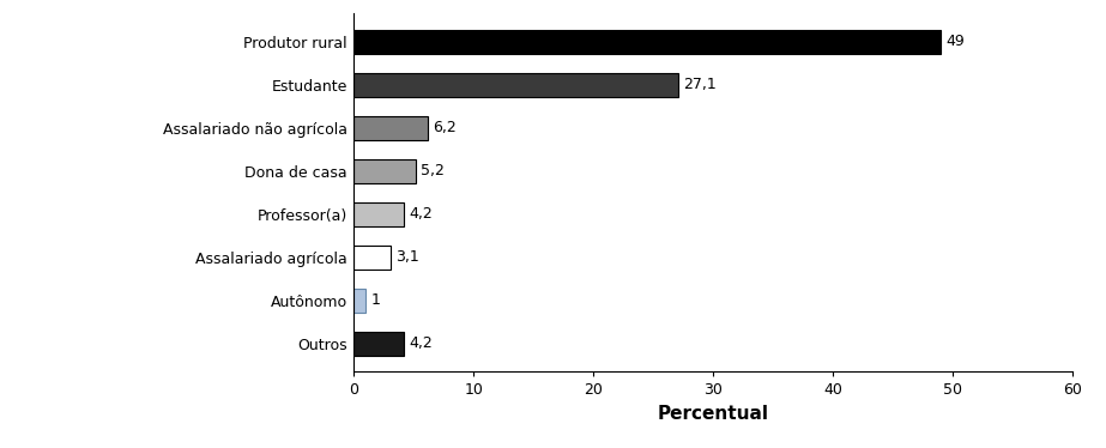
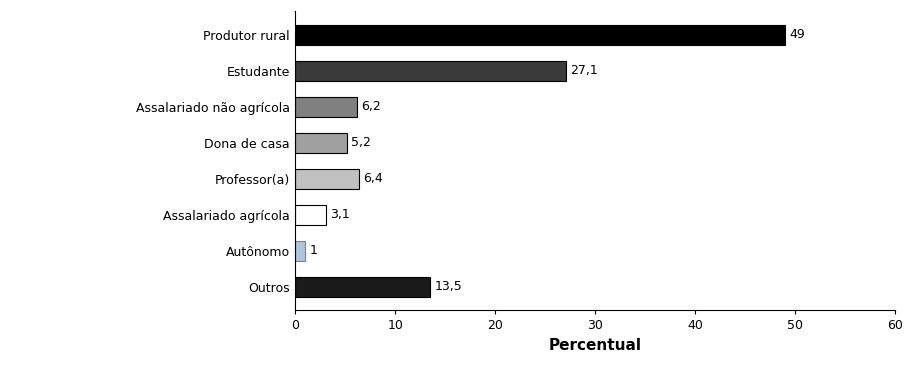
Professor(a): 4,2 -> 6,4
Outros: 4,2 -> 13,5
